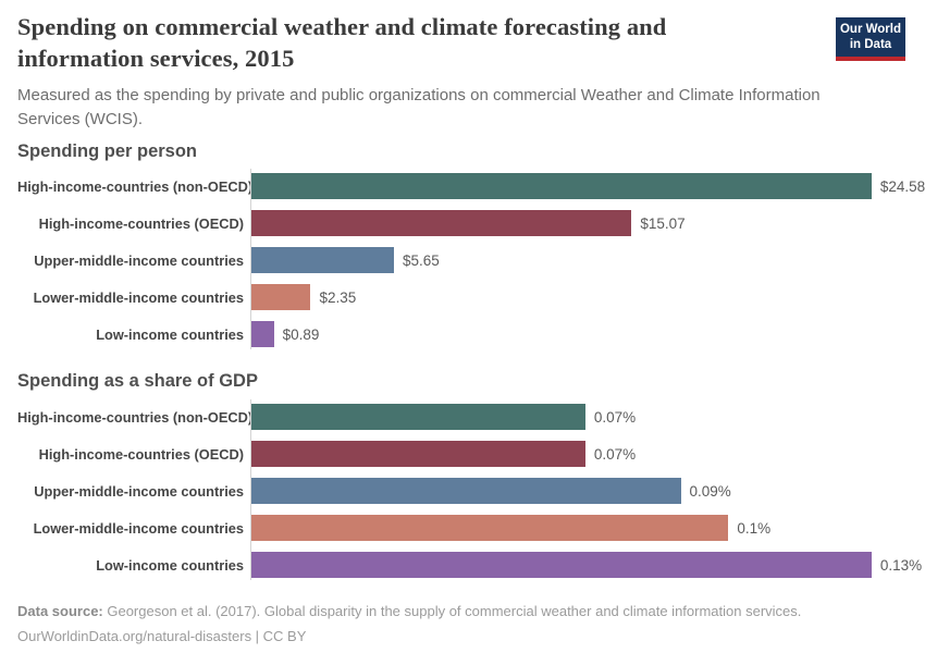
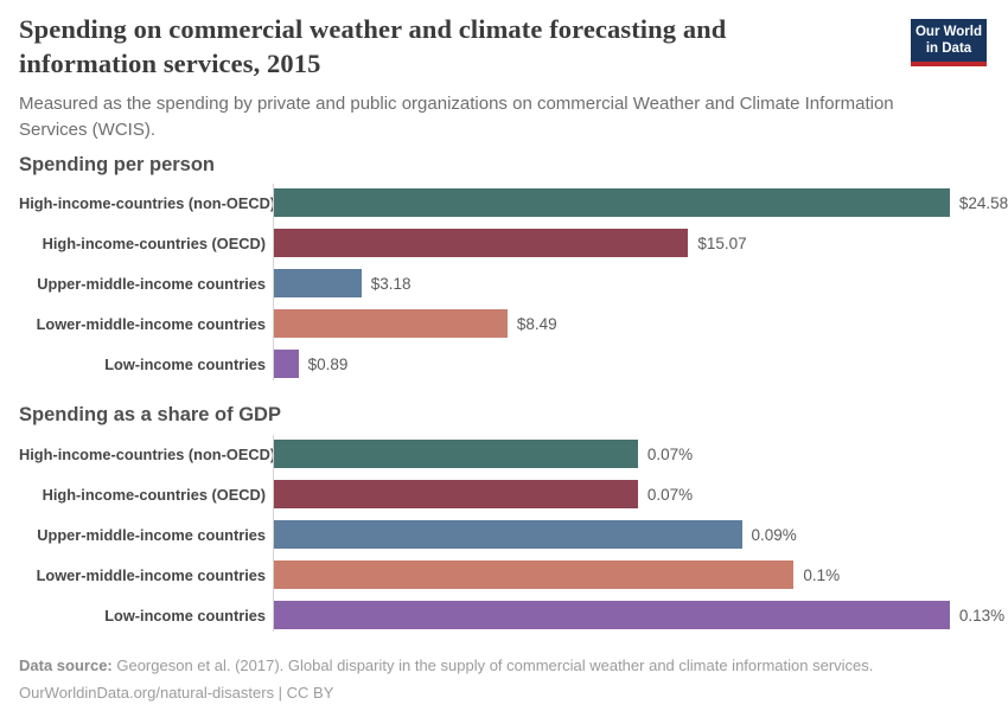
Spending per person/Upper-middle-income countries: $5.65 -> $3.18
Spending per person/Lower-middle-income countries: $2.35 -> $8.49
